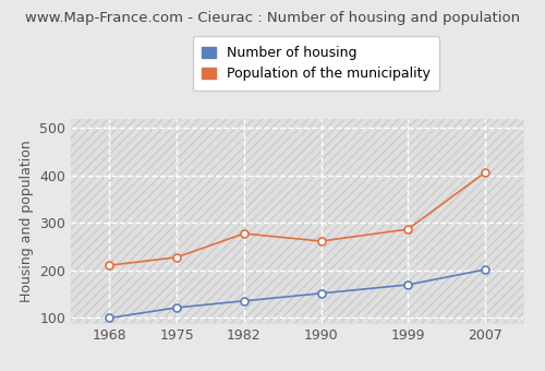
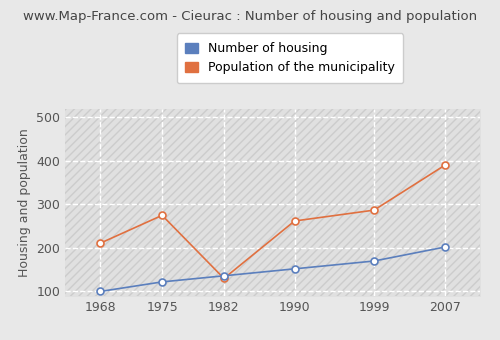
Population of the municipality/1975: 228 -> 275
Population of the municipality/1982: 278 -> 130
Population of the municipality/2007: 406 -> 390
